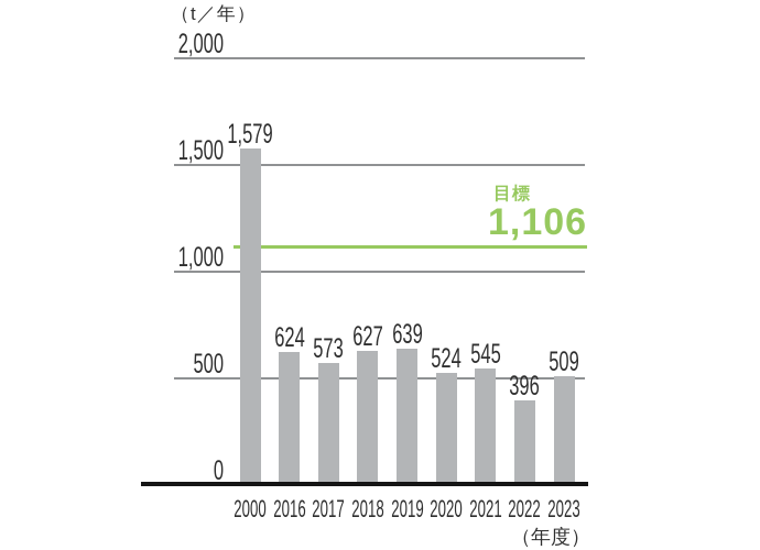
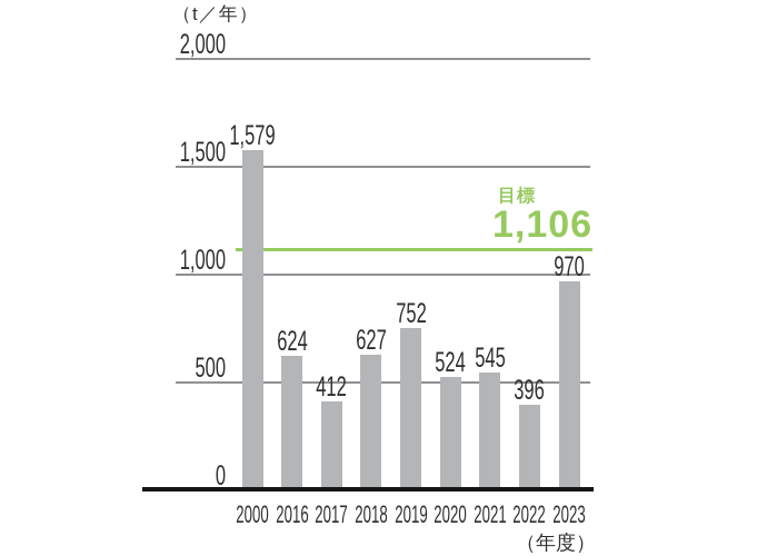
2017: 573 -> 412
2019: 639 -> 752
2023: 509 -> 970
